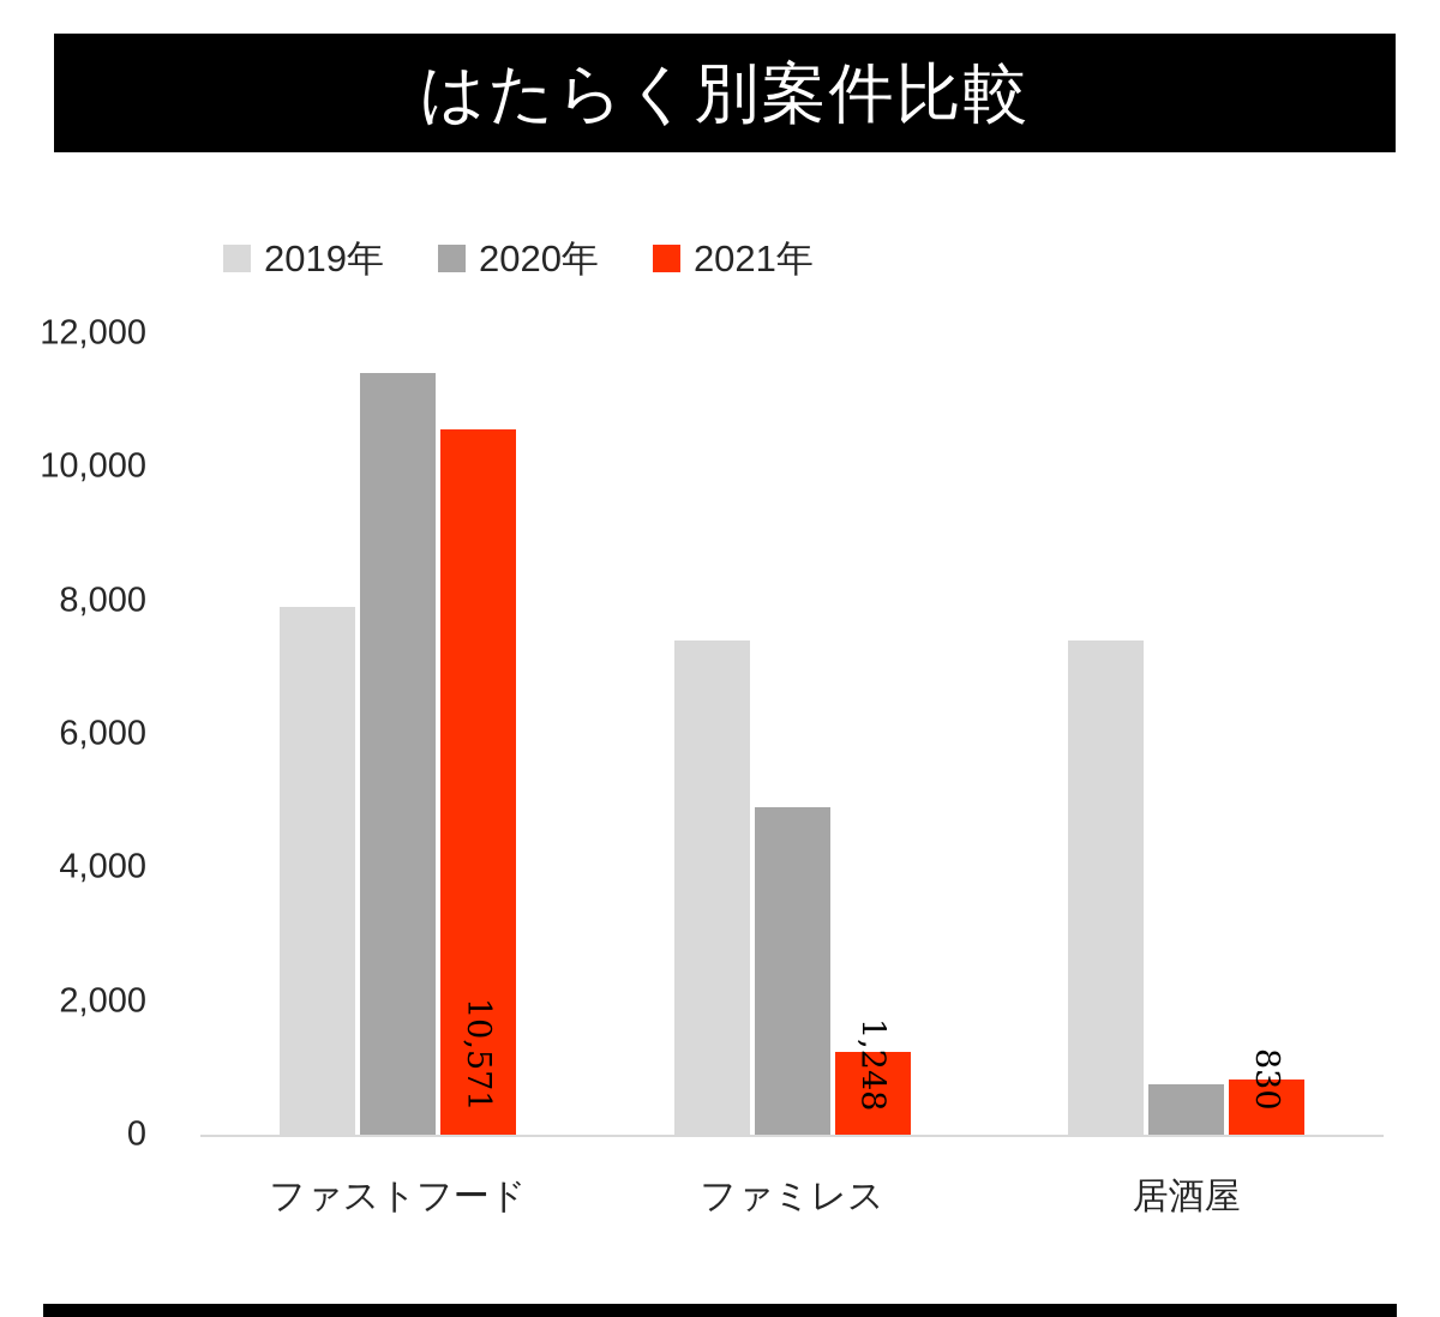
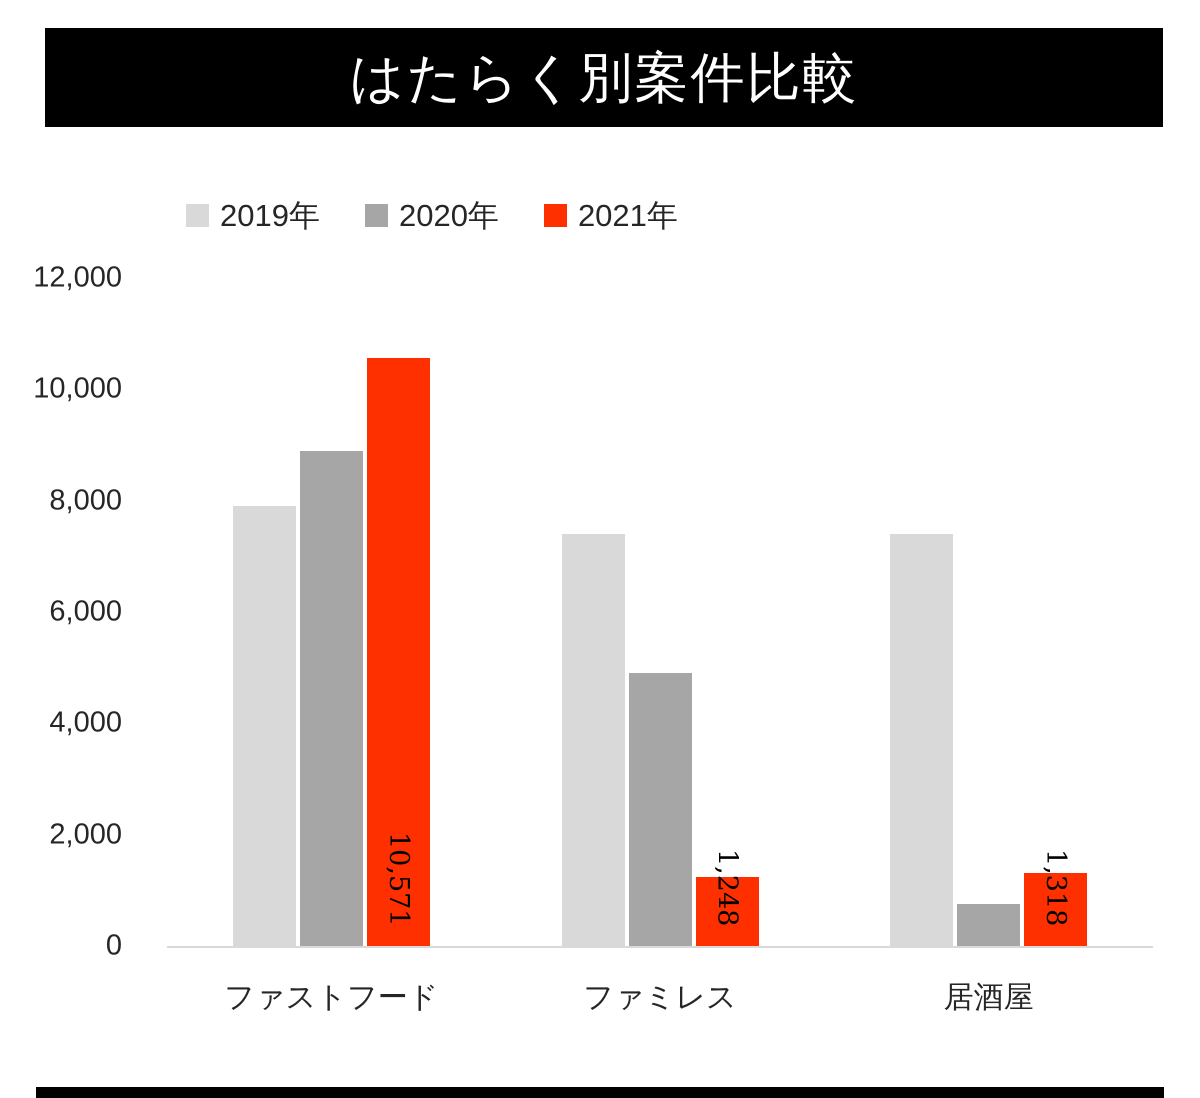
2020年/ファストフード: 11400 -> 8900
2021年/居酒屋: 830 -> 1,318
